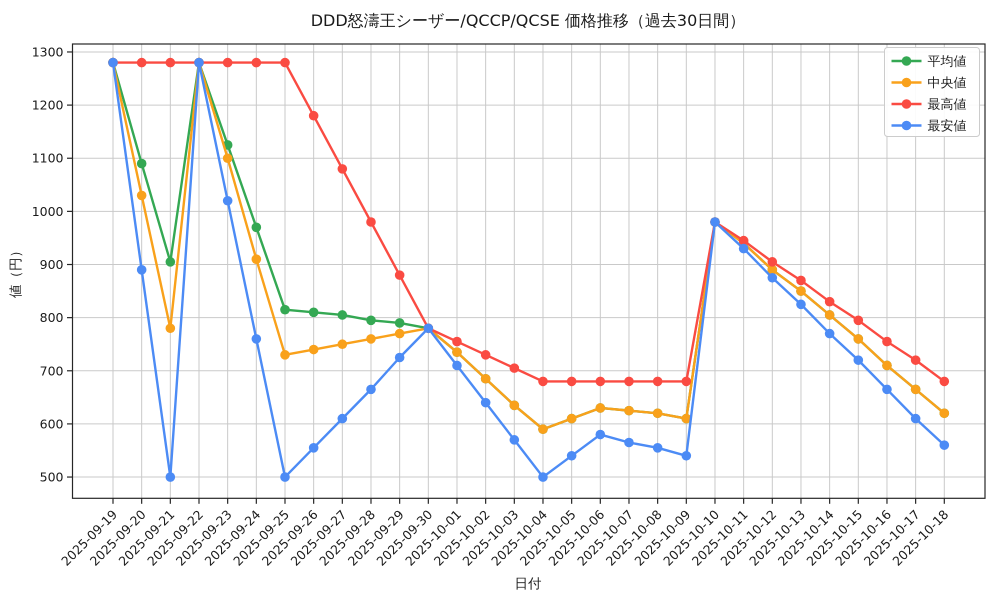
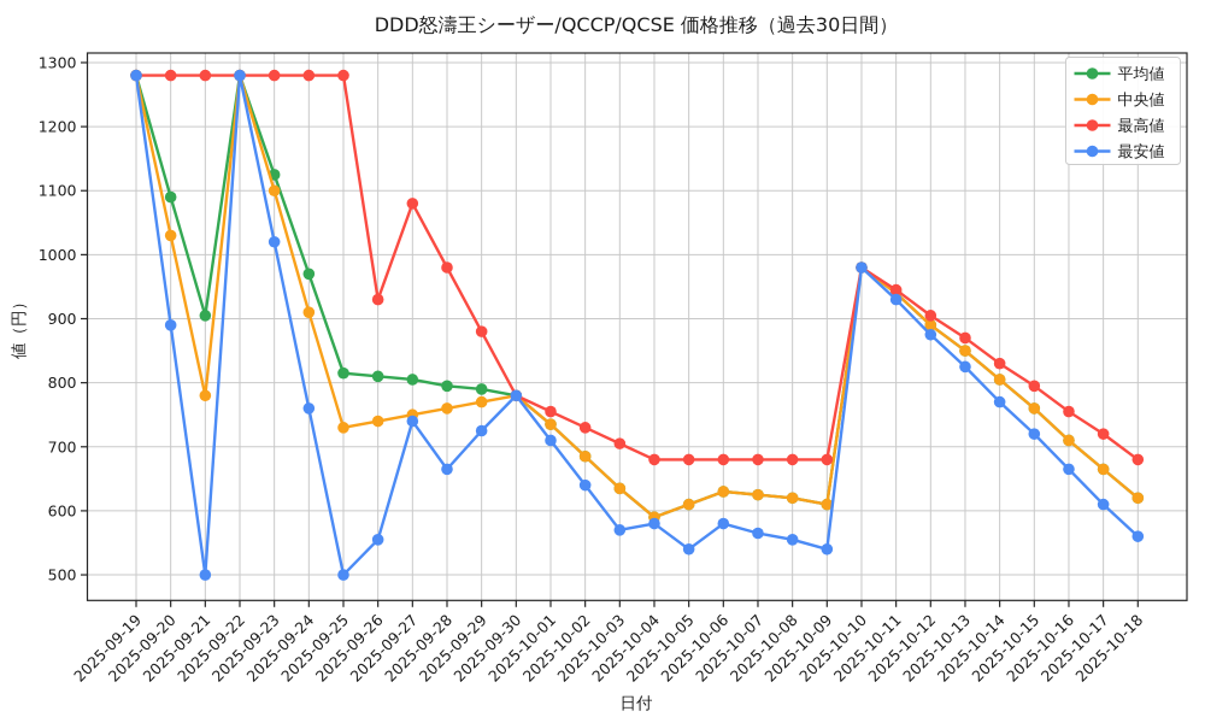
最高値/2025-09-26: 1180 -> 930
最安値/2025-09-27: 610 -> 740
最安値/2025-10-04: 500 -> 580
